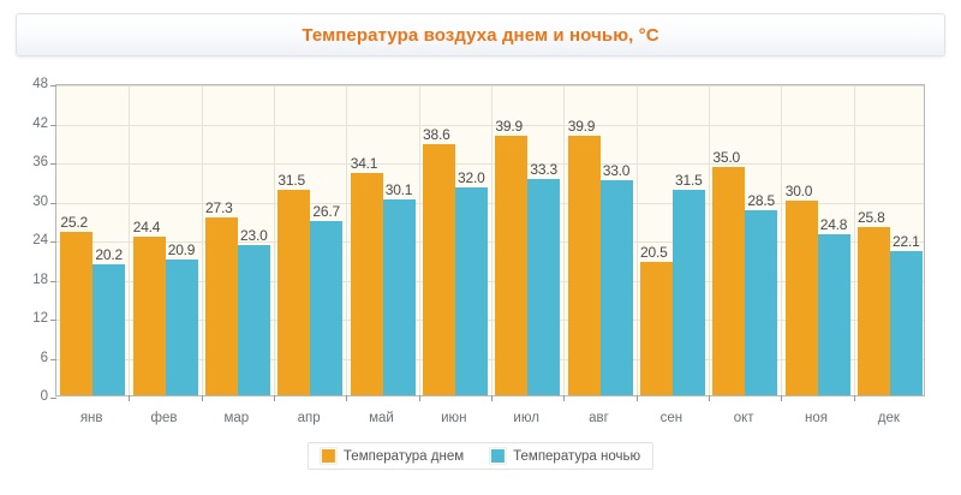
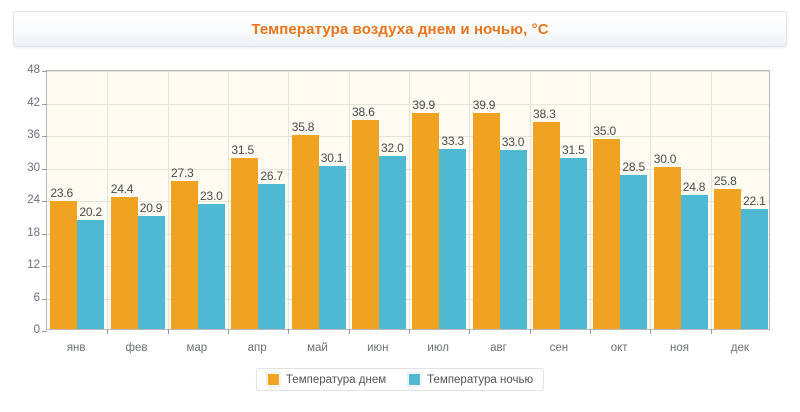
Температура днем/янв: 25.2 -> 23.6
Температура днем/май: 34.1 -> 35.8
Температура днем/сен: 20.5 -> 38.3
